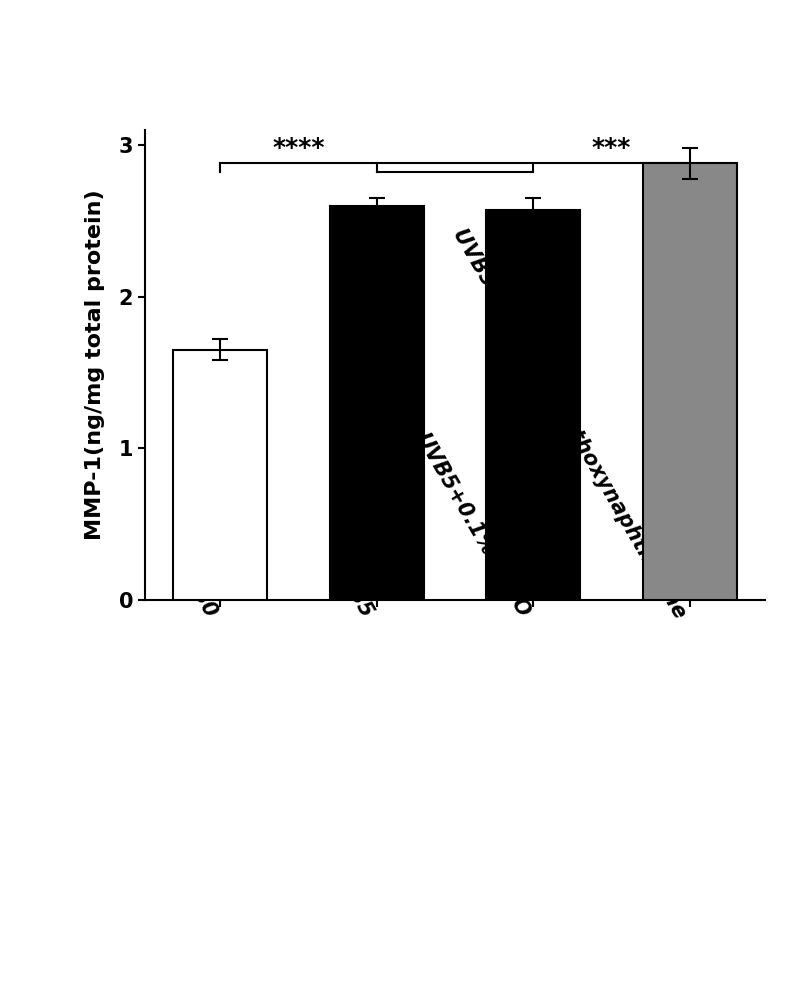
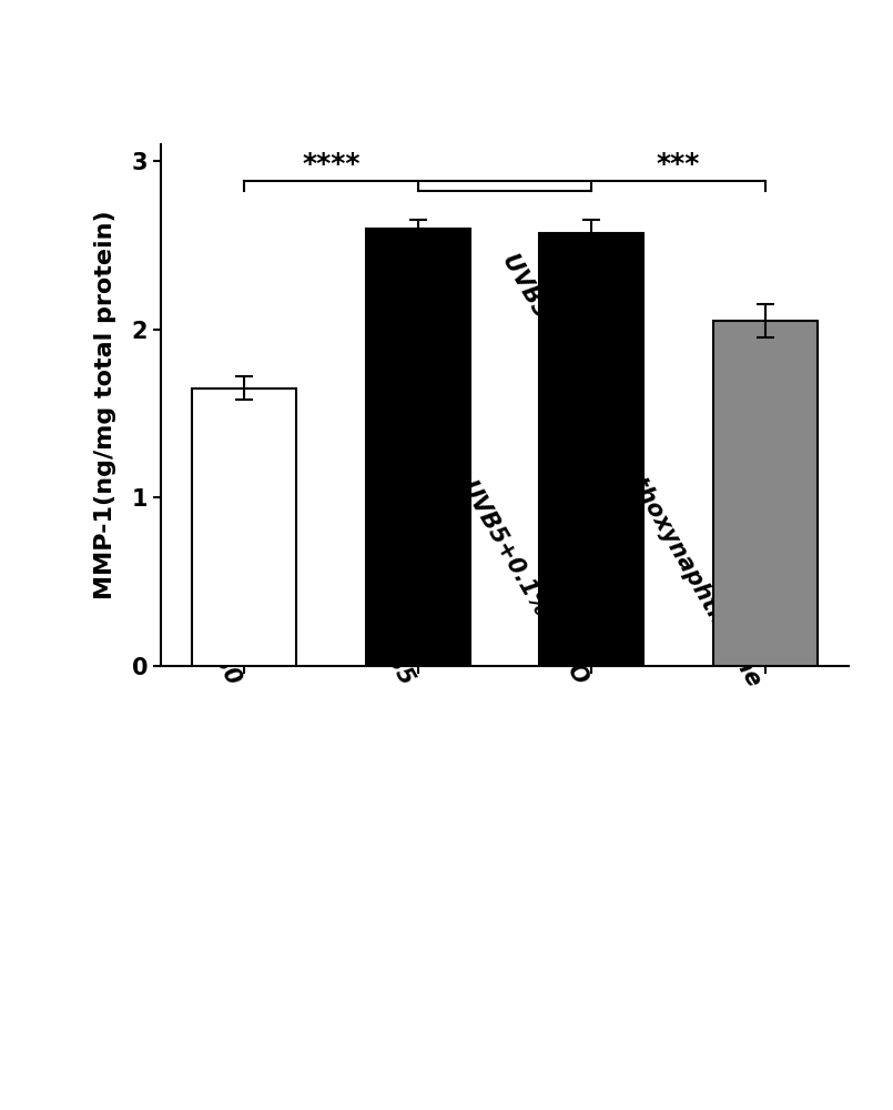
UVB5+100mM 2-Methoxynaphthalene: 2.88 -> 2.05
